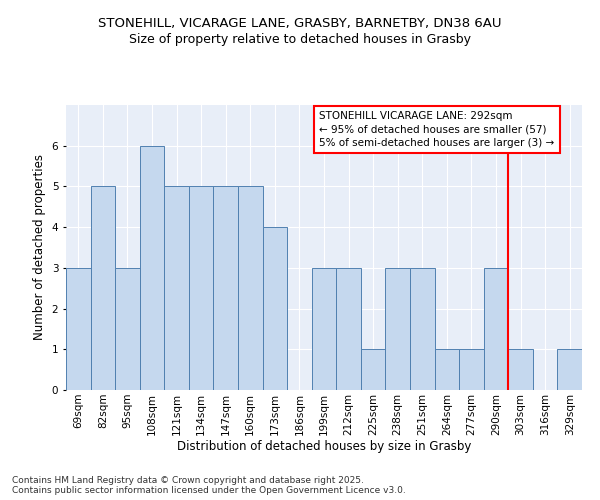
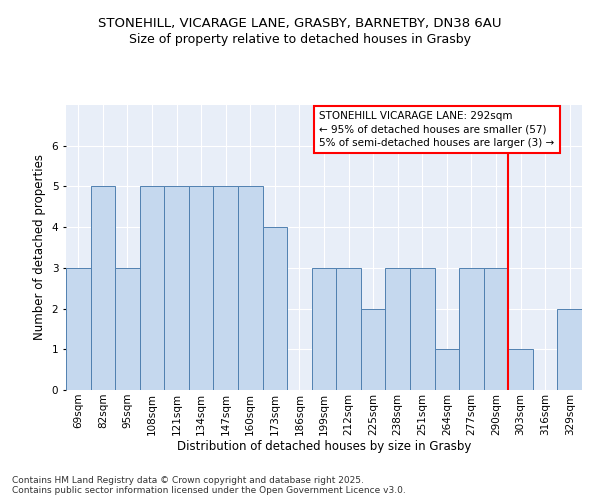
108sqm: 6 -> 5
225sqm: 1 -> 2
277sqm: 1 -> 3
329sqm: 1 -> 2
